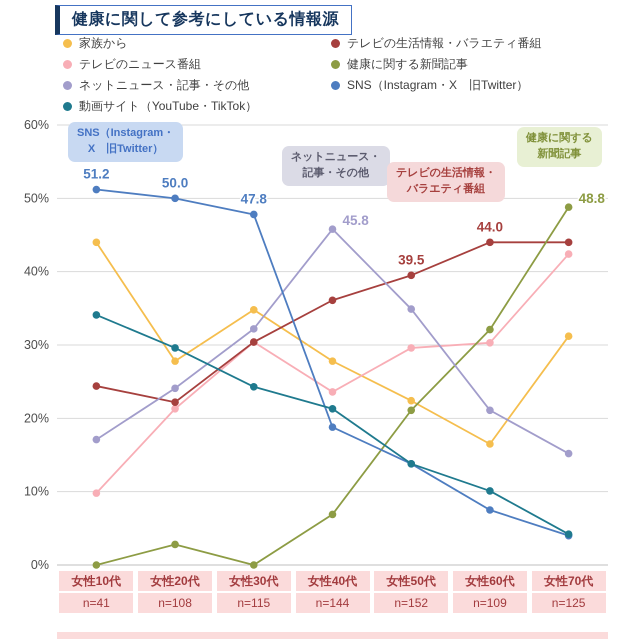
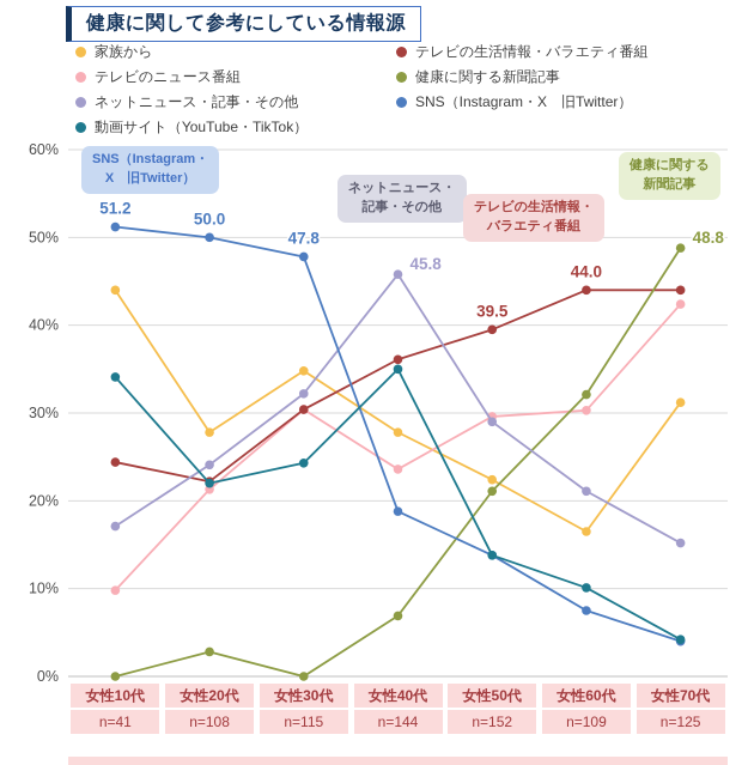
動画サイト（YouTube・TikTok）/女性20代: 30% -> 22%
動画サイト（YouTube・TikTok）/女性40代: 21% -> 35%
ネットニュース・記事・その他/女性50代: 35% -> 29%
